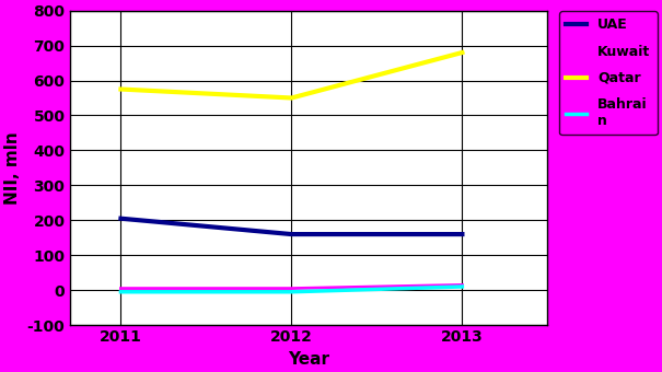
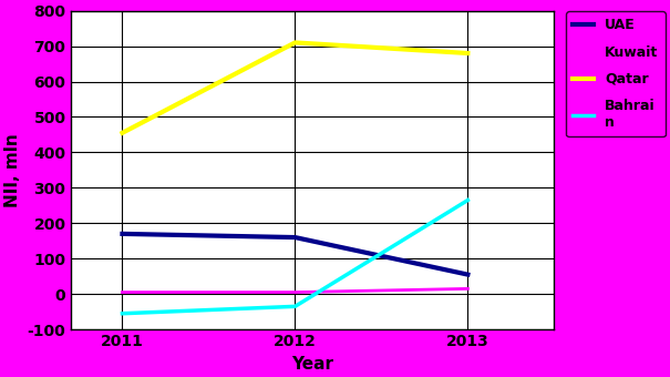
UAE/2011: 205 -> 170
Qatar/2011: 575 -> 455
Bahrai n/2011: -5 -> -55
Qatar/2012: 550 -> 710
Bahrai n/2012: -5 -> -35
UAE/2013: 160 -> 55
Bahrai n/2013: 10 -> 265
